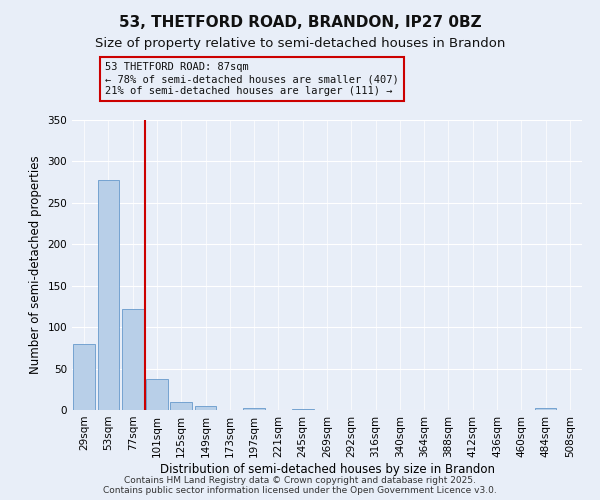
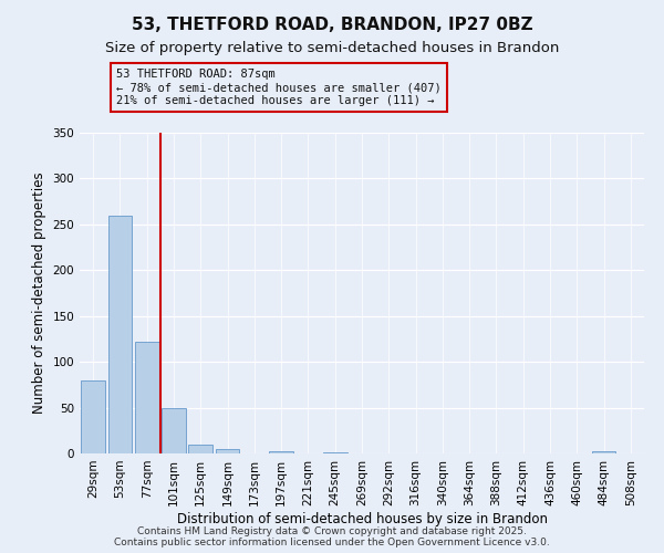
53sqm: 278 -> 260
101sqm: 38 -> 49
